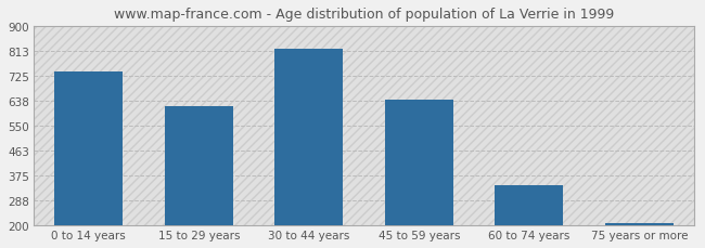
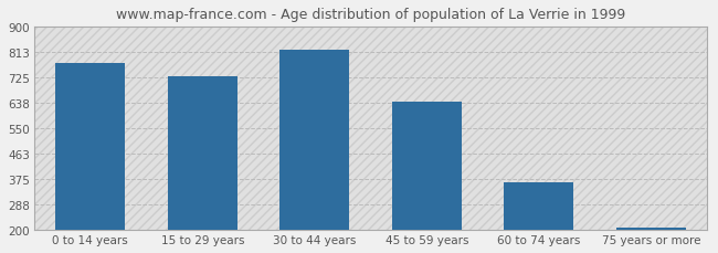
0 to 14 years: 740 -> 775
15 to 29 years: 620 -> 728
60 to 74 years: 340 -> 362
